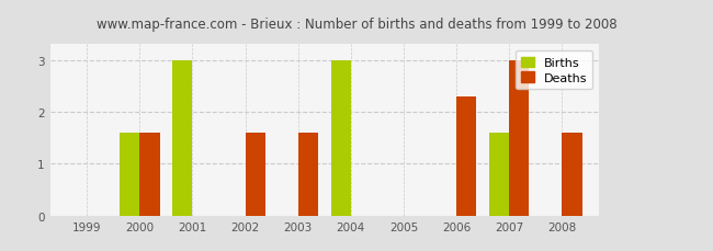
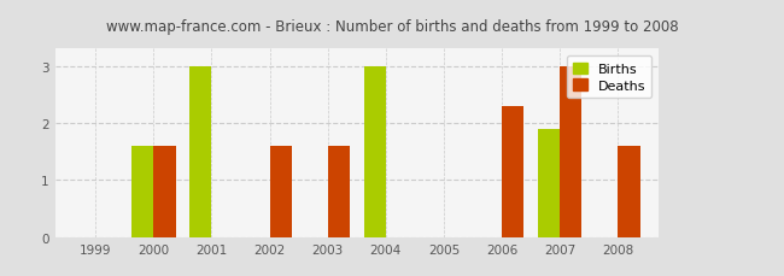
Births/2007: 1.6 -> 1.9
